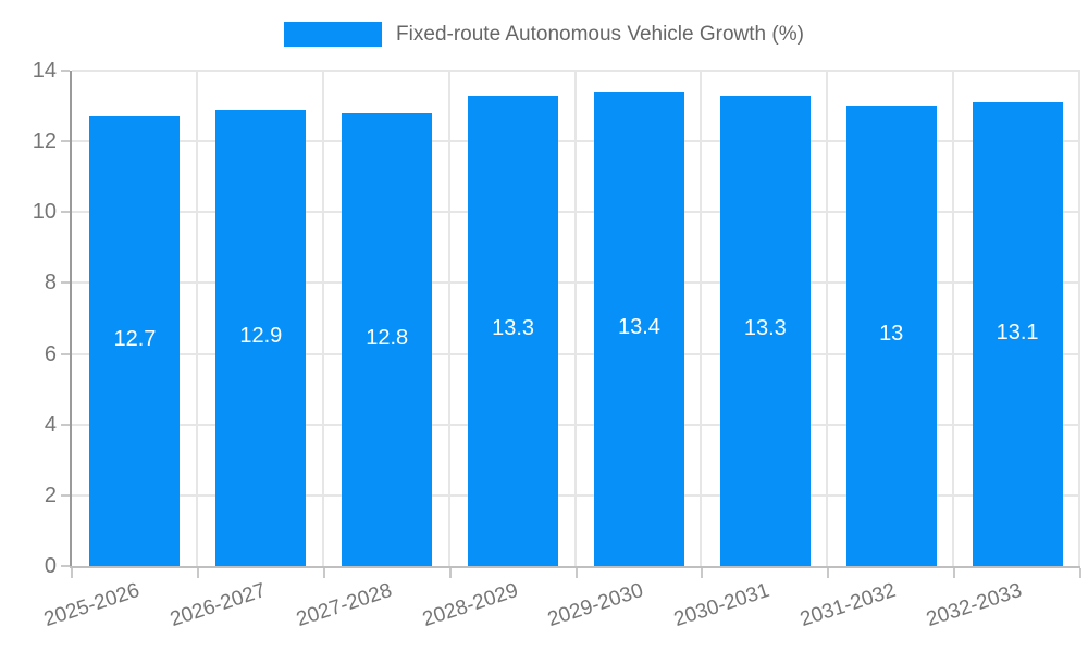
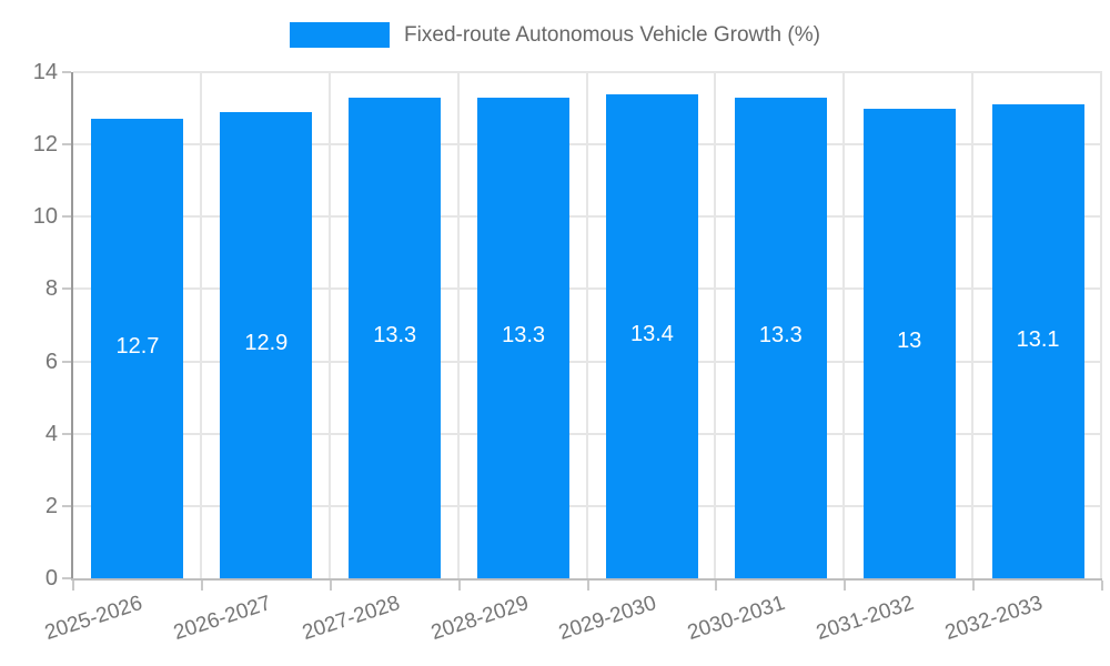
2027-2028: 12.8 -> 13.3
